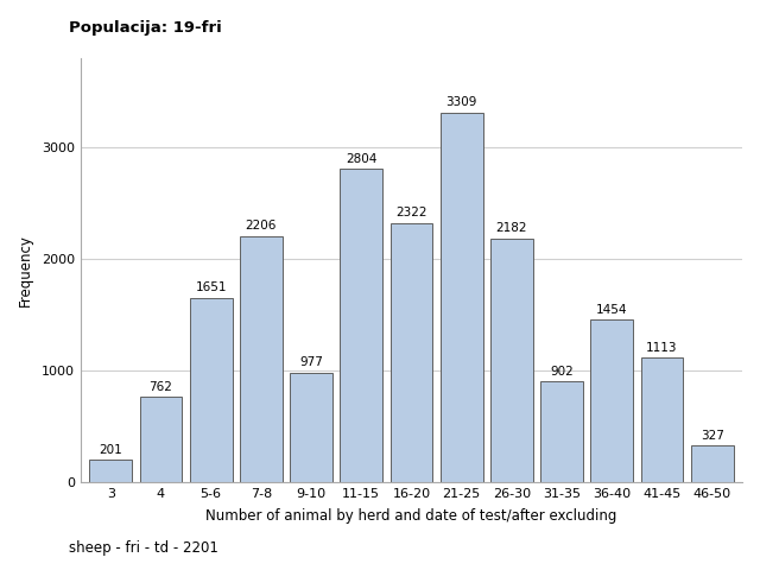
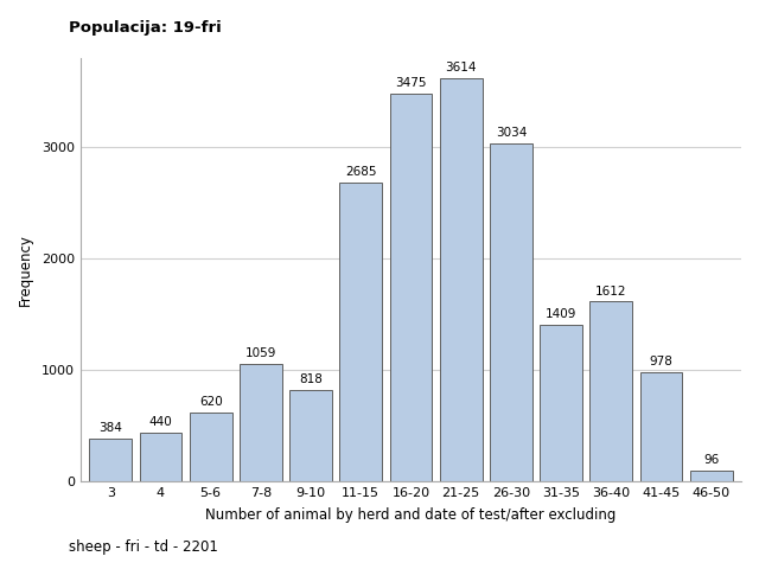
3: 201 -> 384
4: 762 -> 440
5-6: 1651 -> 620
7-8: 2206 -> 1059
9-10: 977 -> 818
11-15: 2804 -> 2685
16-20: 2322 -> 3475
21-25: 3309 -> 3614
26-30: 2182 -> 3034
31-35: 902 -> 1409
36-40: 1454 -> 1612
41-45: 1113 -> 978
46-50: 327 -> 96
